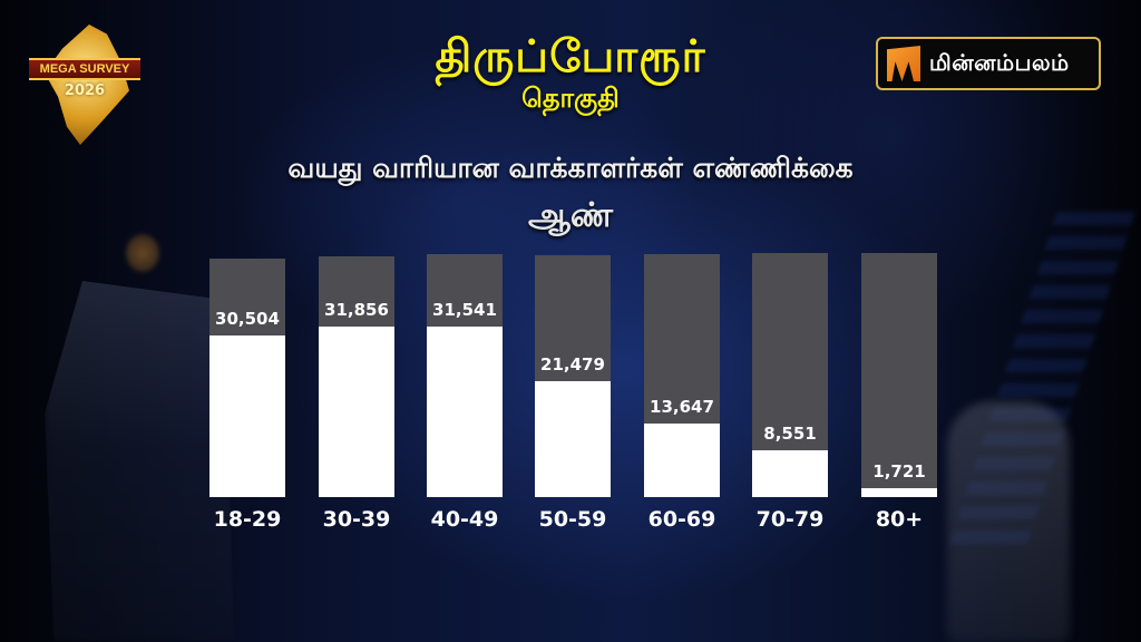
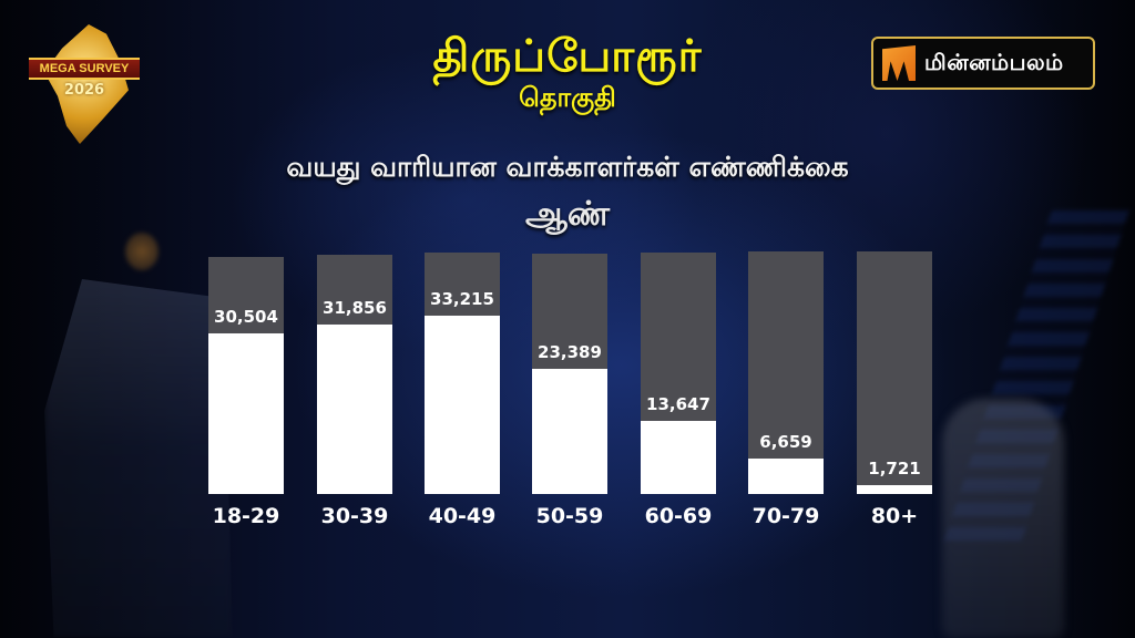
40-49: 31,541 -> 33,215
50-59: 21,479 -> 23,389
70-79: 8,551 -> 6,659
